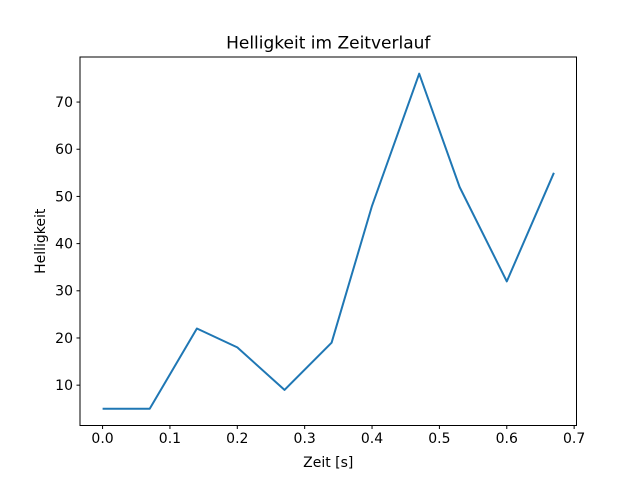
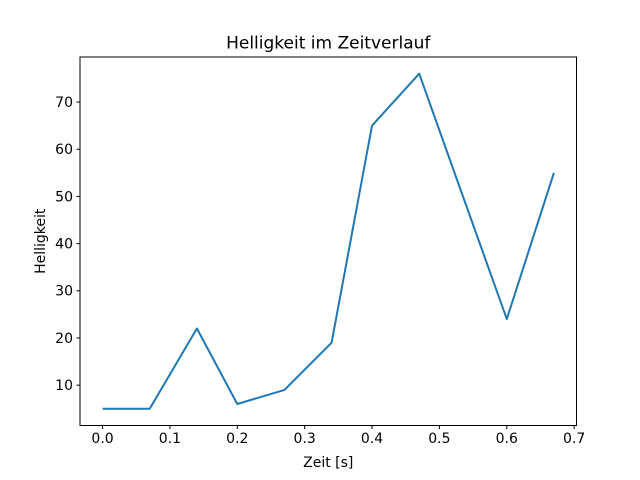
0.2: 18 -> 6
0.4: 48 -> 65
0.6: 32 -> 24
